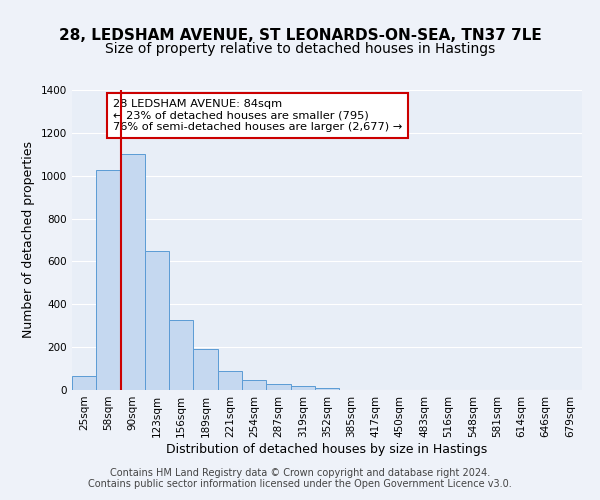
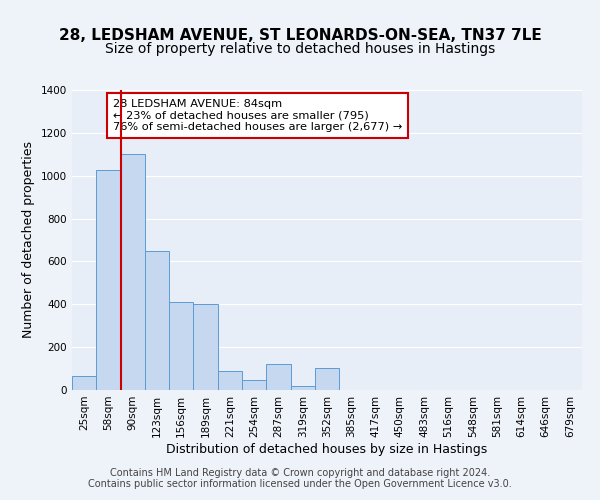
156sqm: 325 -> 410
189sqm: 190 -> 400
287sqm: 30 -> 120
352sqm: 10 -> 105
